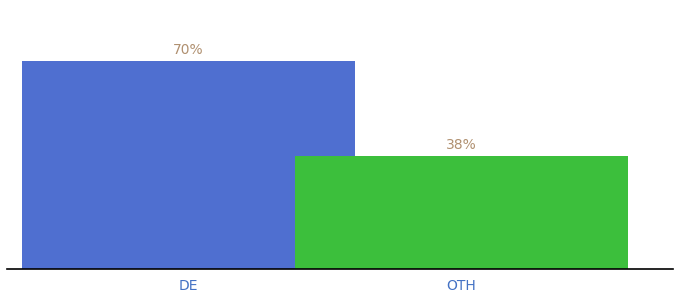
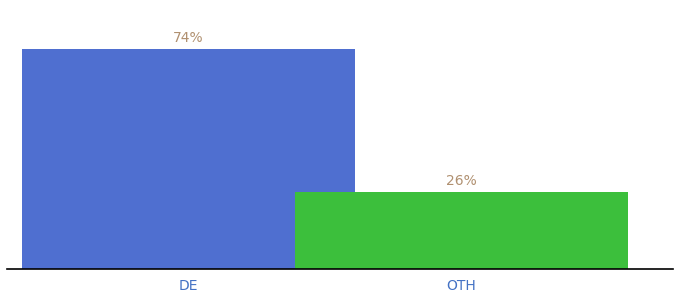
DE: 70% -> 74%
OTH: 38% -> 26%
